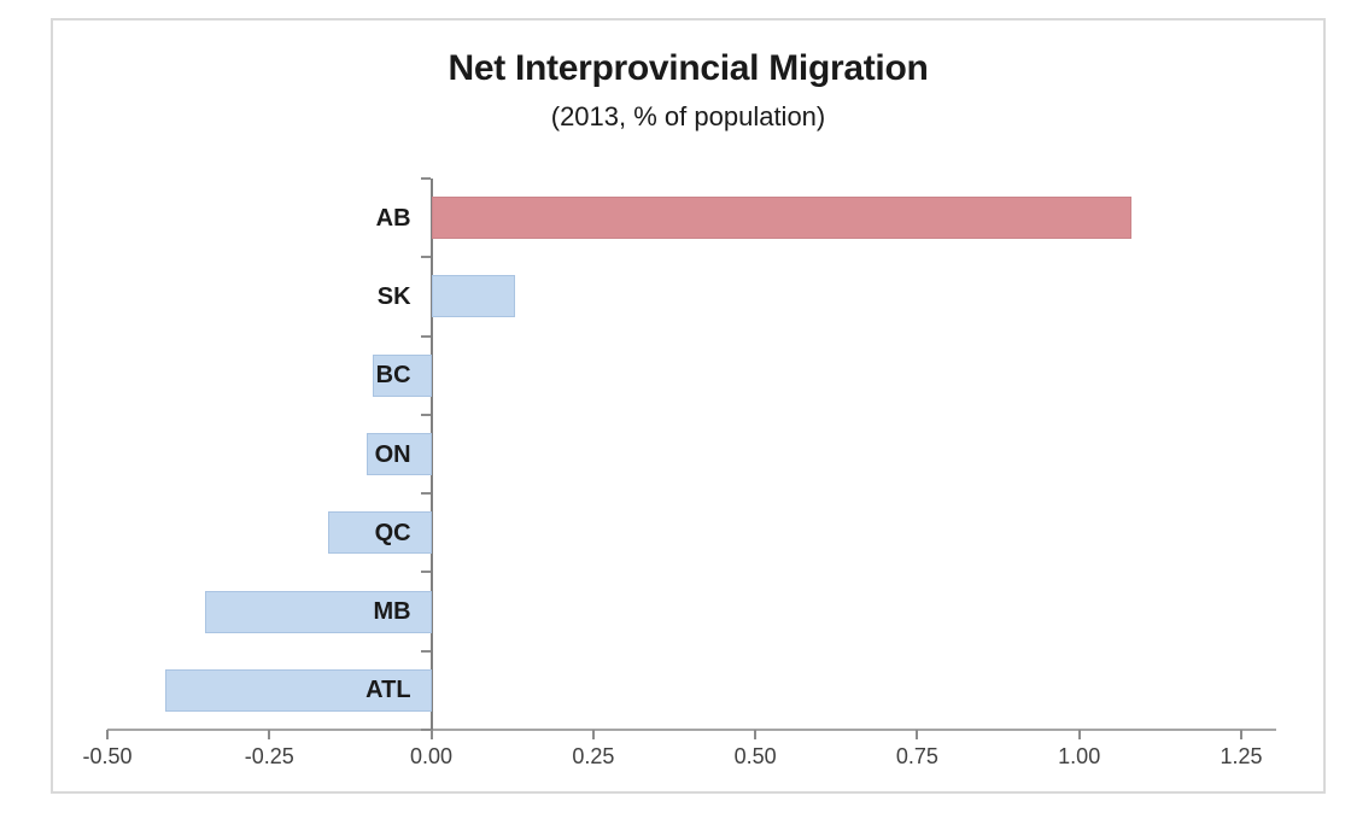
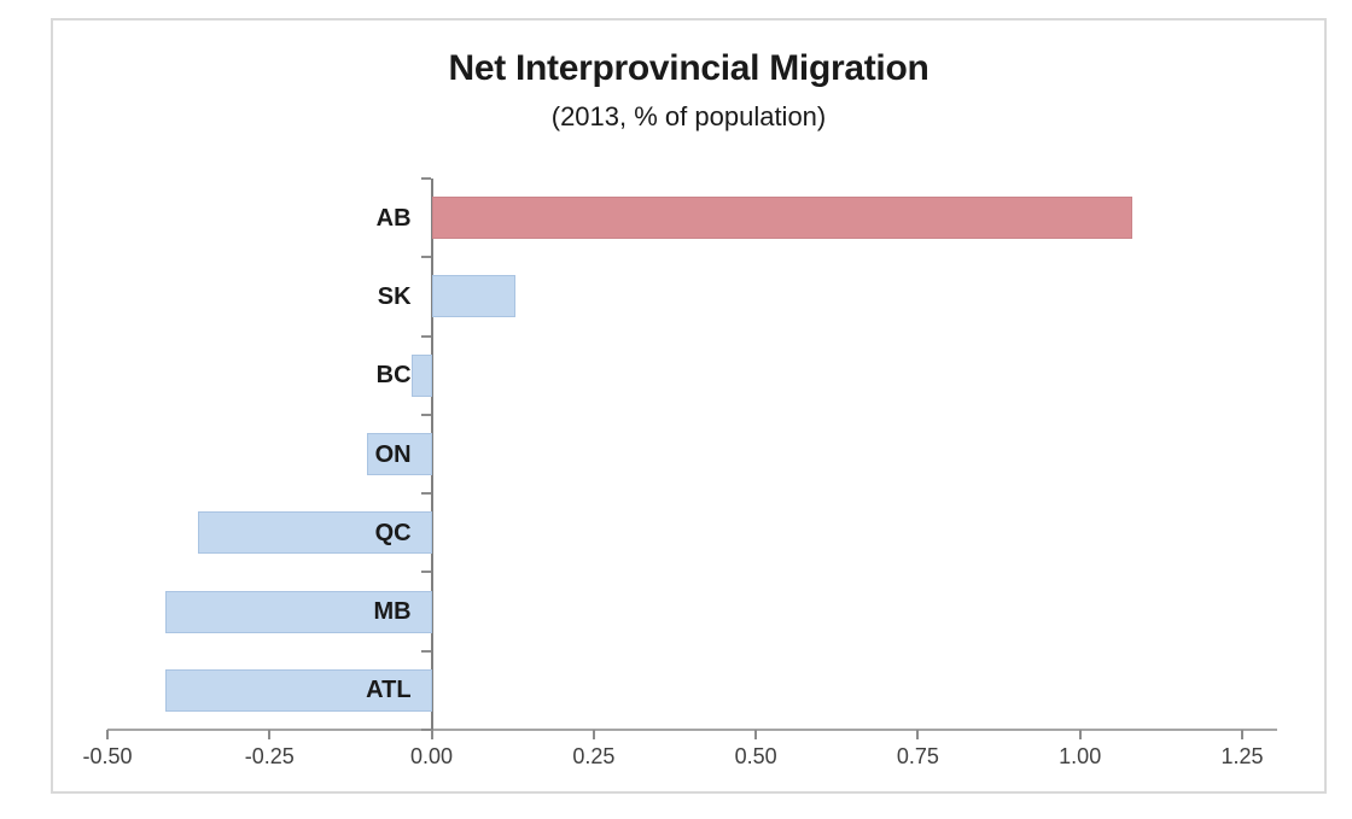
BC: -0.09 -> -0.03
QC: -0.16 -> -0.36
MB: -0.35 -> -0.41
